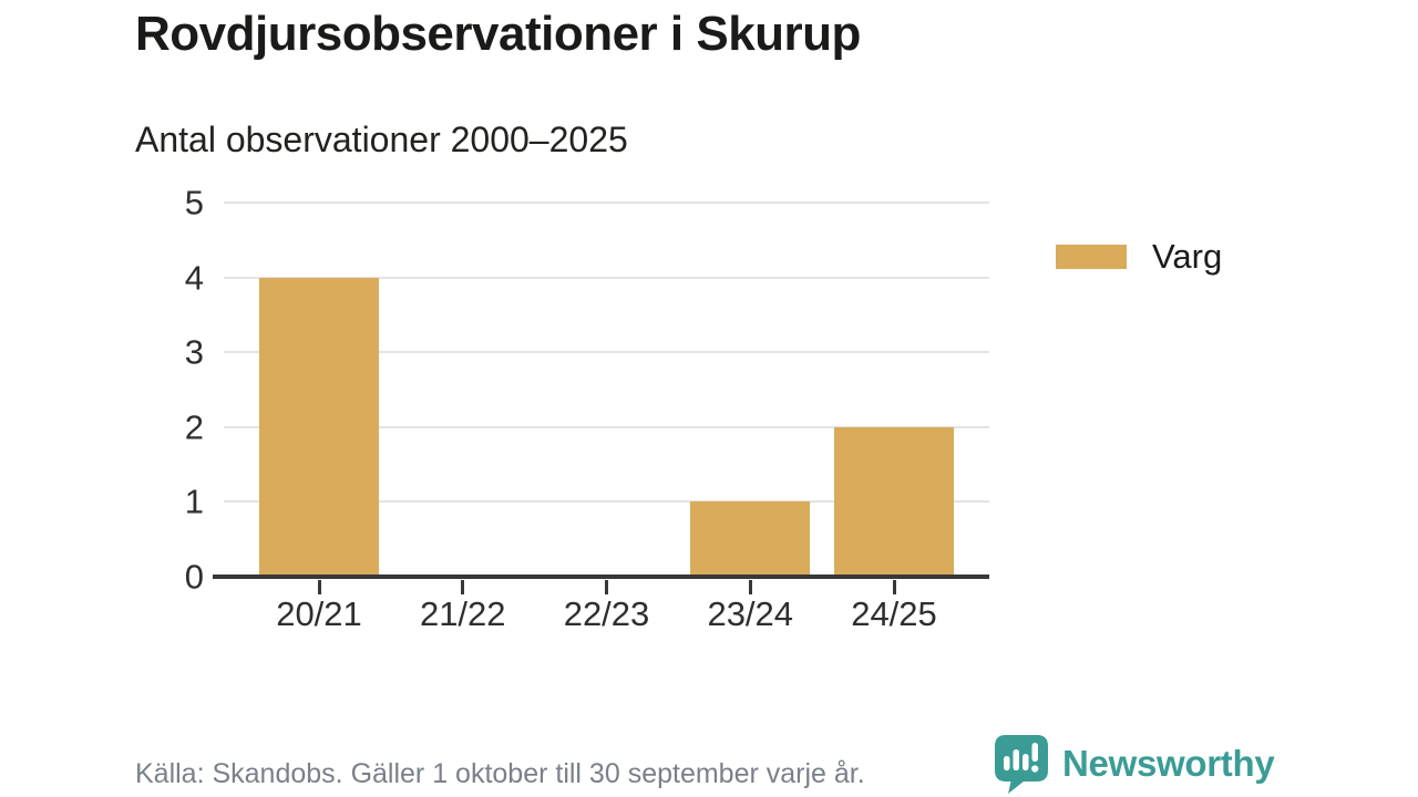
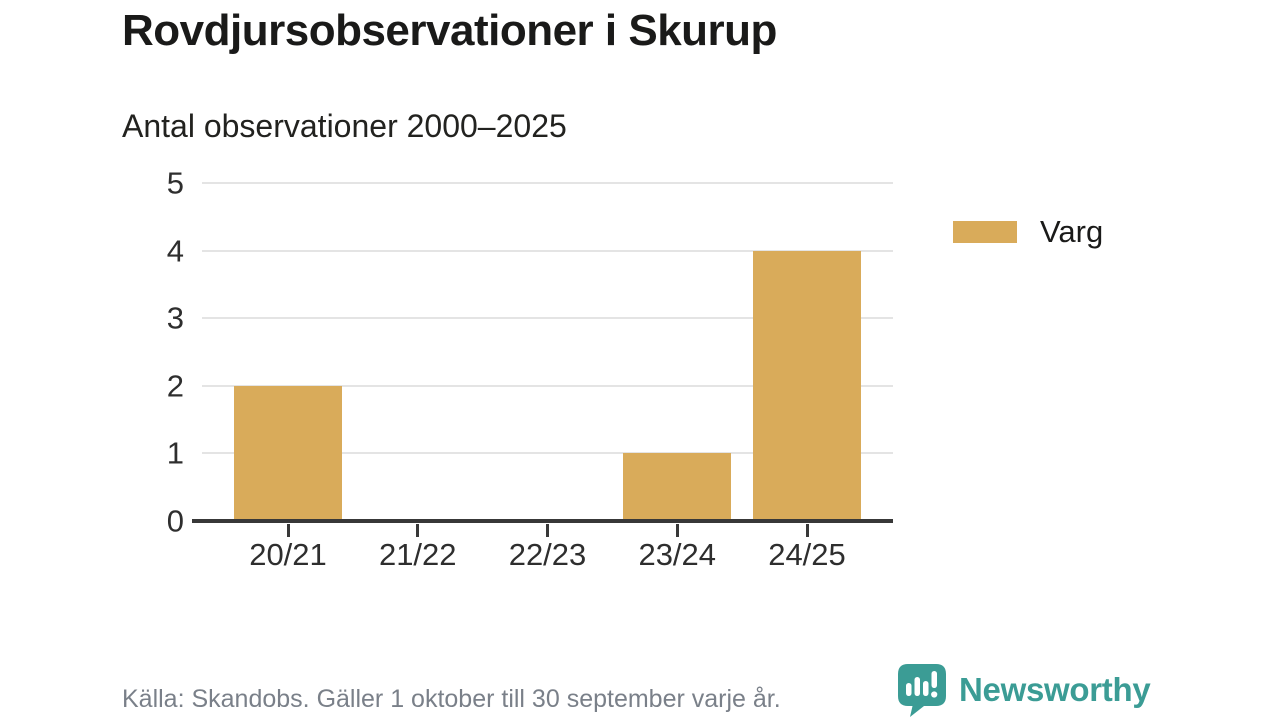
20/21: 4 -> 2
24/25: 2 -> 4
